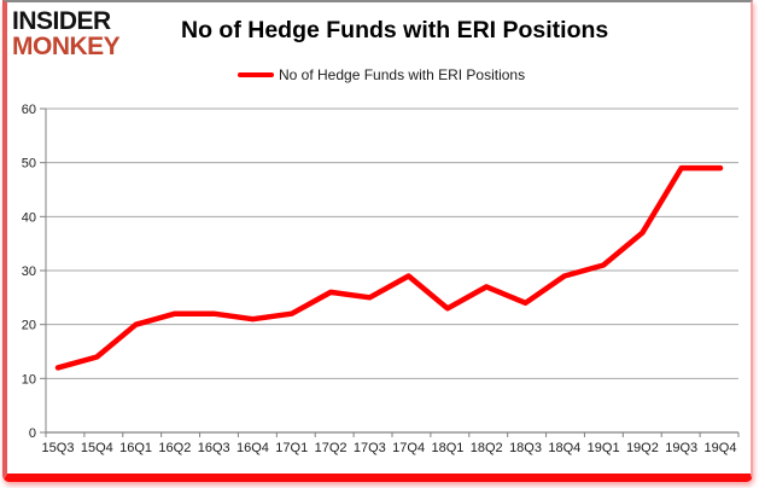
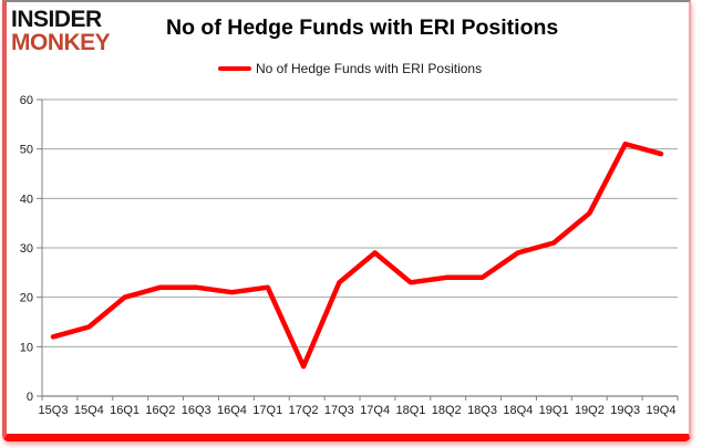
17Q2: 26 -> 6
17Q3: 25 -> 23
18Q2: 27 -> 24
19Q3: 49 -> 51
